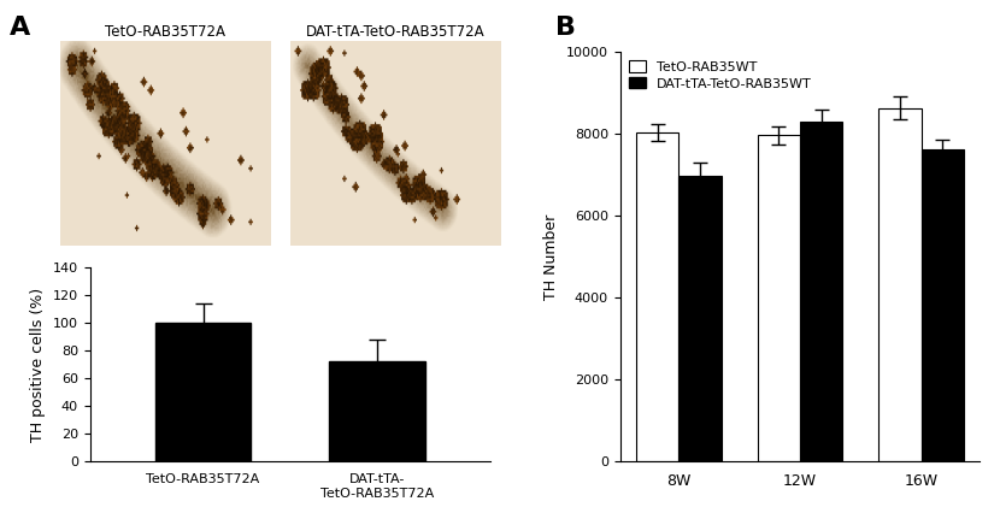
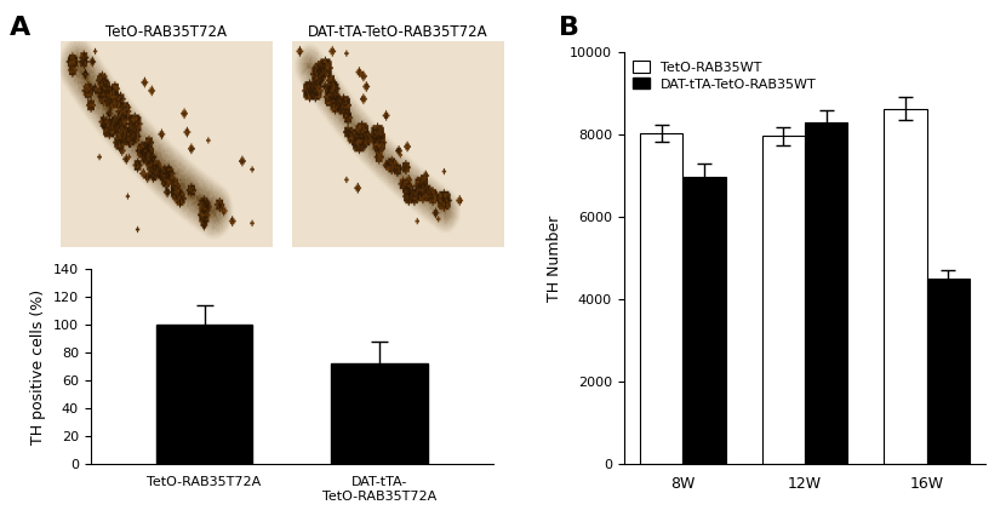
DAT-tTA-TetO-RAB35WT/16W: 7620 -> 4500
